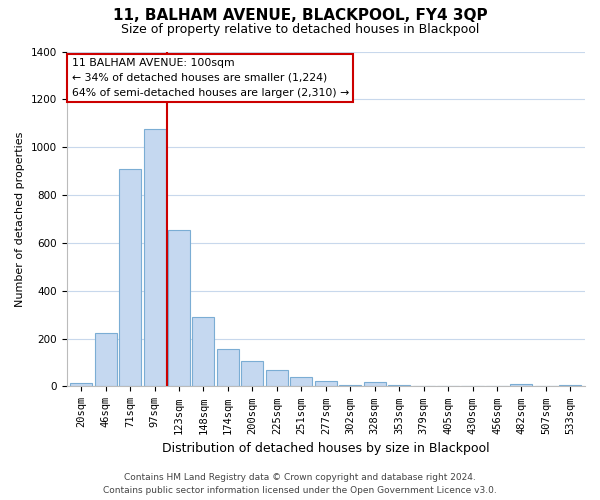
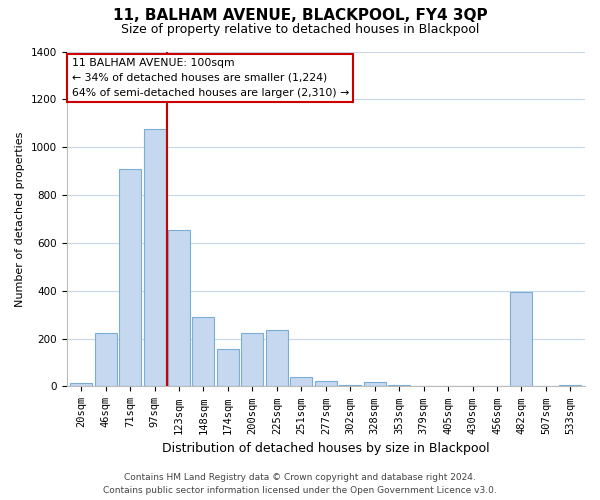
200sqm: 105 -> 225
225sqm: 68 -> 235
482sqm: 10 -> 395
